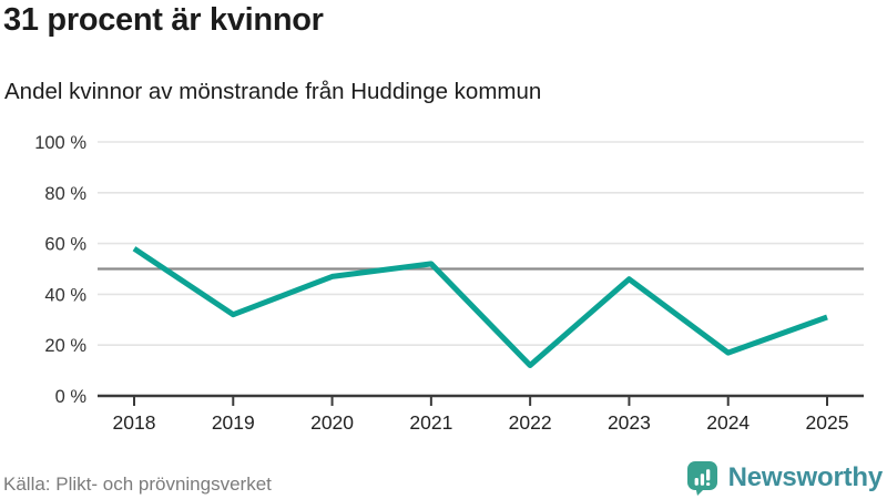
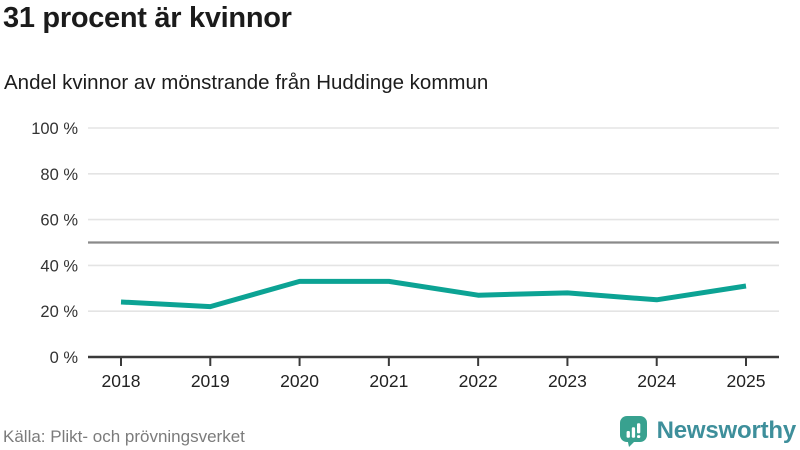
2018: 58% -> 24%
2019: 32% -> 22%
2020: 47% -> 33%
2021: 52% -> 33%
2022: 12% -> 27%
2023: 46% -> 28%
2024: 17% -> 25%
